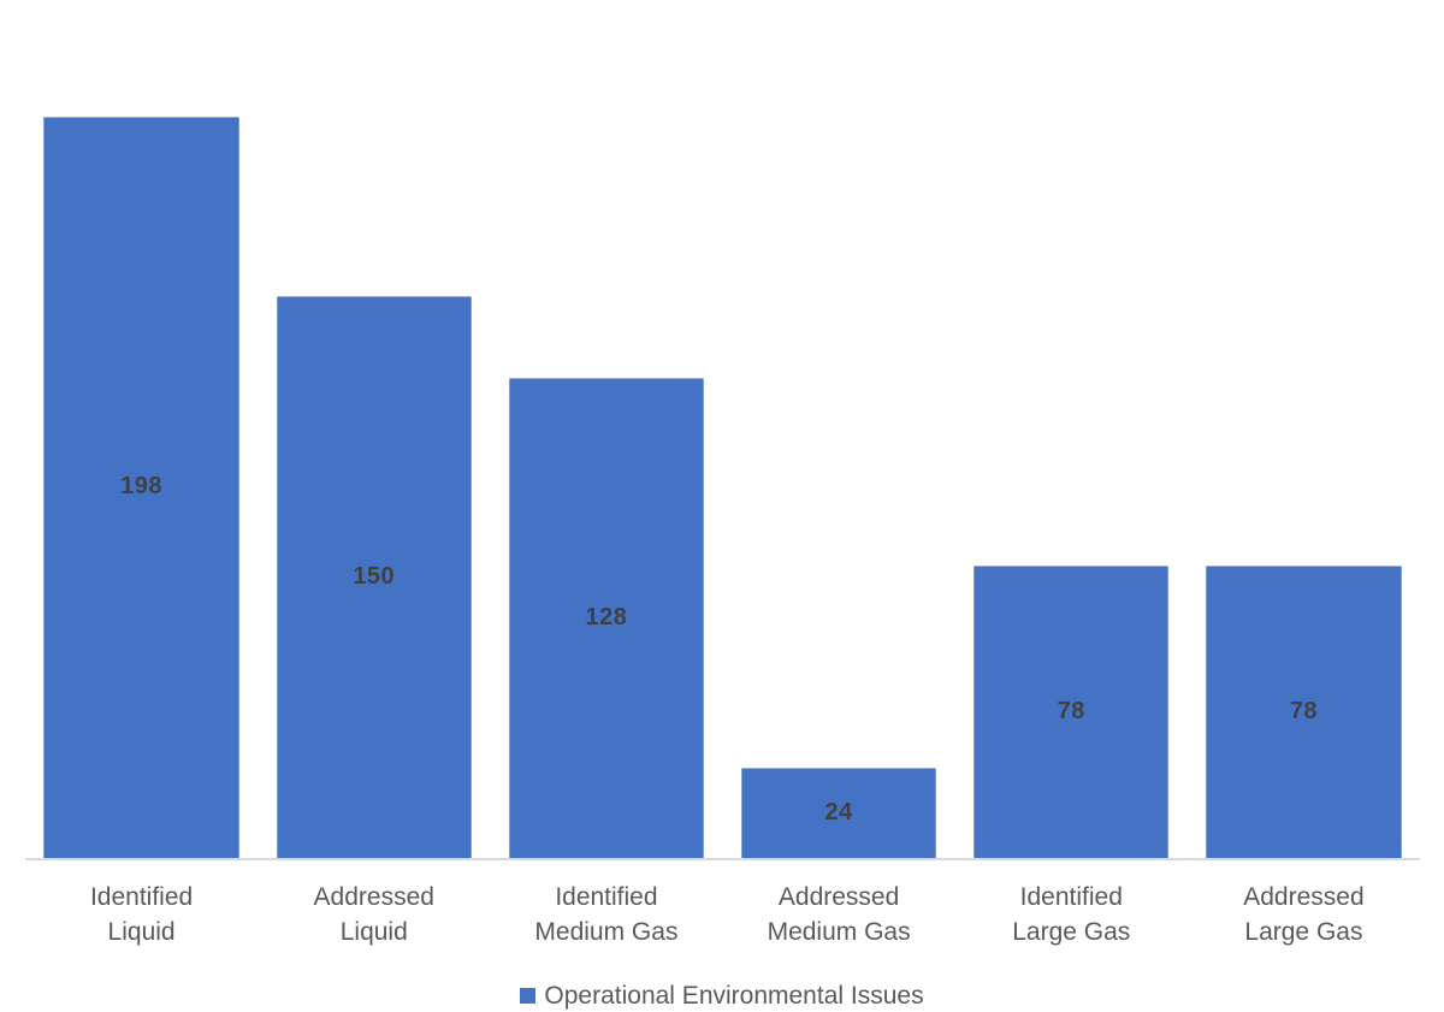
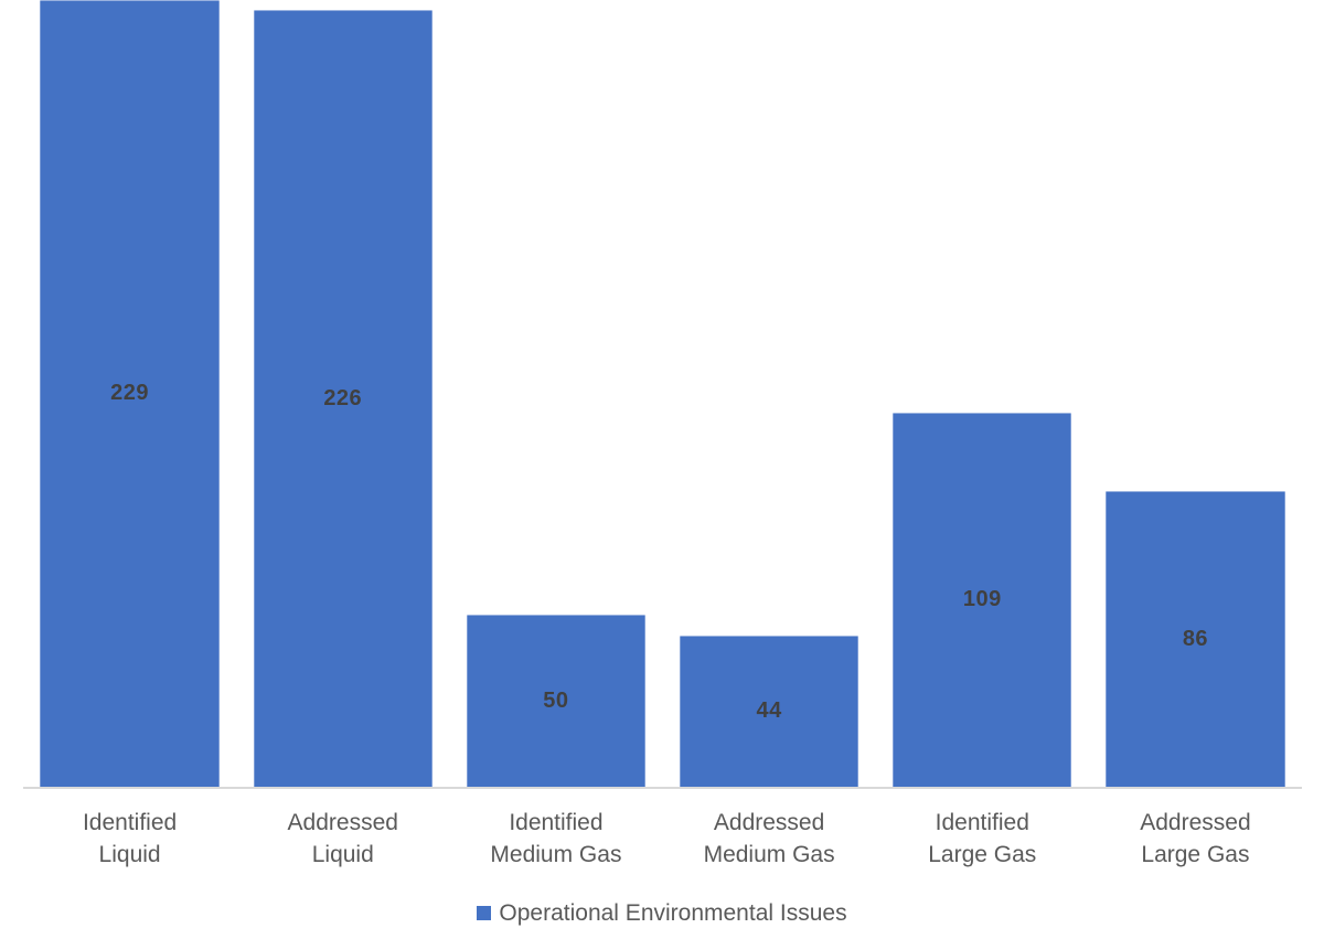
Identified Liquid: 198 -> 229
Addressed Liquid: 150 -> 226
Identified Medium Gas: 128 -> 50
Addressed Medium Gas: 24 -> 44
Identified Large Gas: 78 -> 109
Addressed Large Gas: 78 -> 86
